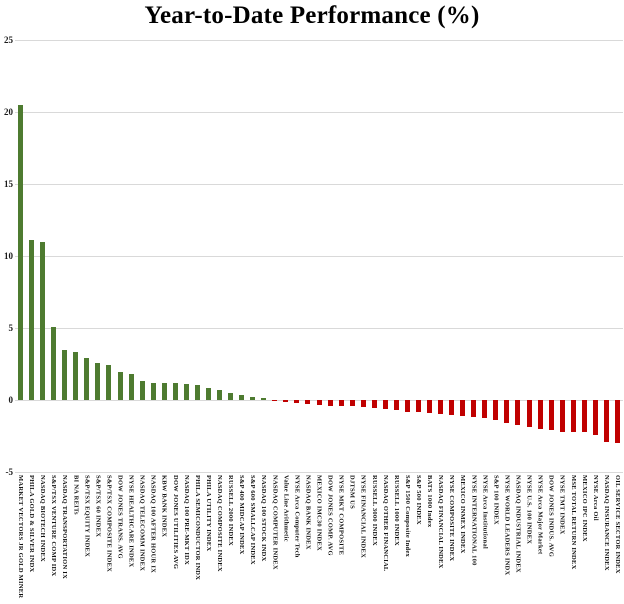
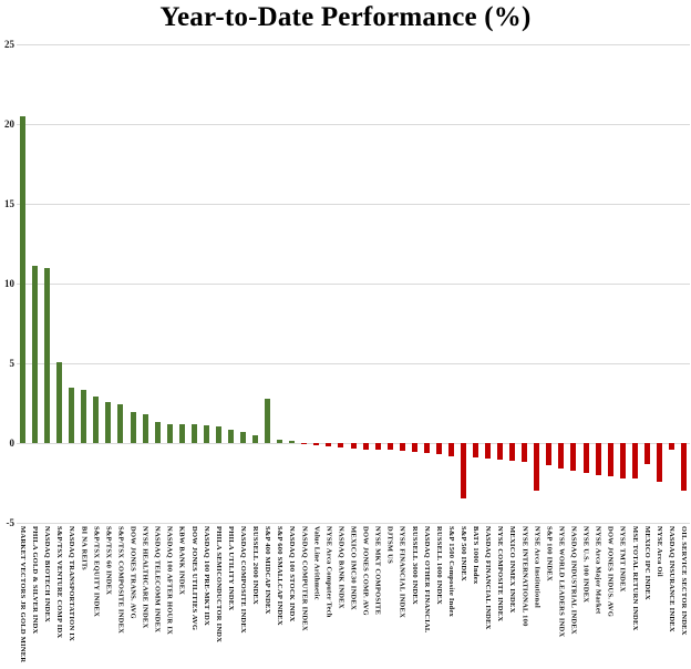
S&P 400 MIDCAP INDEX: 0.3 -> 2.8
S&P 500 INDEX: -0.8 -> -3.5
NYSE Arca Institutional: -1.2 -> -3.0
MEXICO IPC INDEX: -2.2 -> -1.3
NASDAQ INSURANCE INDEX: -2.9 -> -0.4
